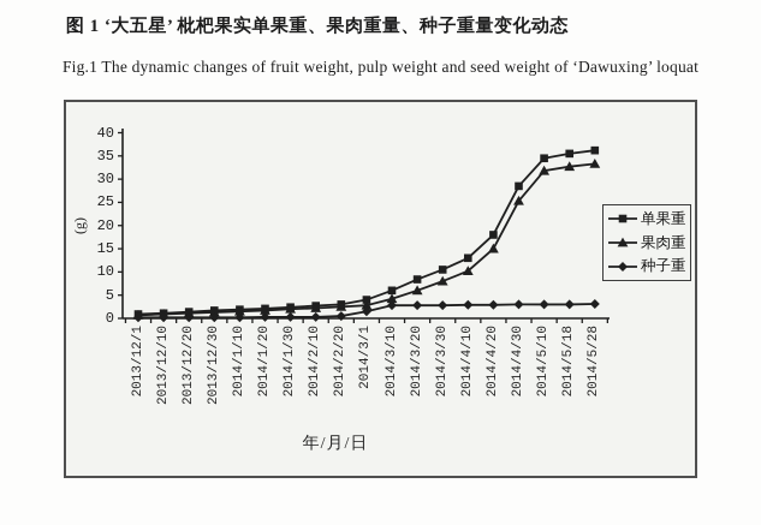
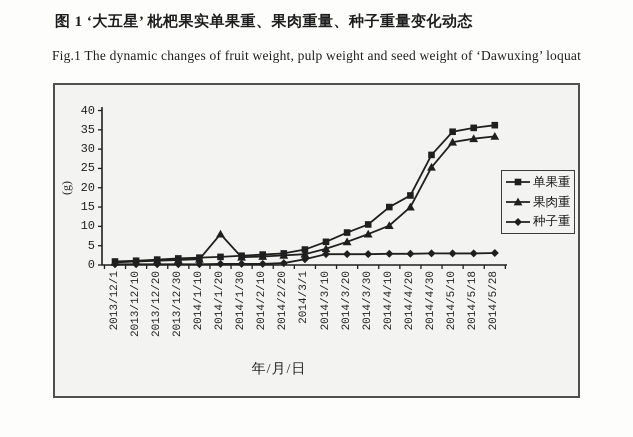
果肉重/2014/1/20: 2 -> 8
单果重/2014/4/10: 13 -> 15
